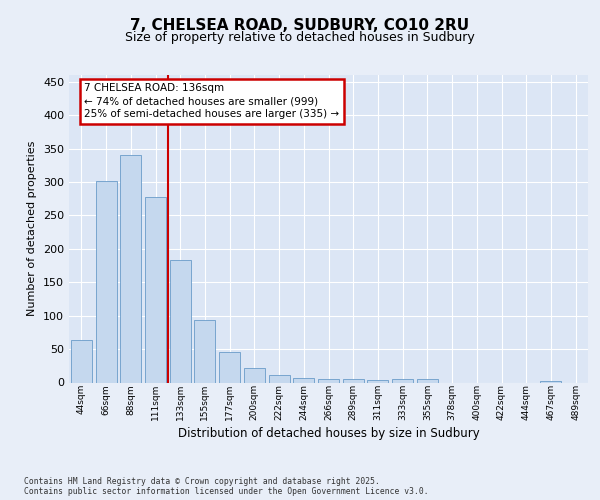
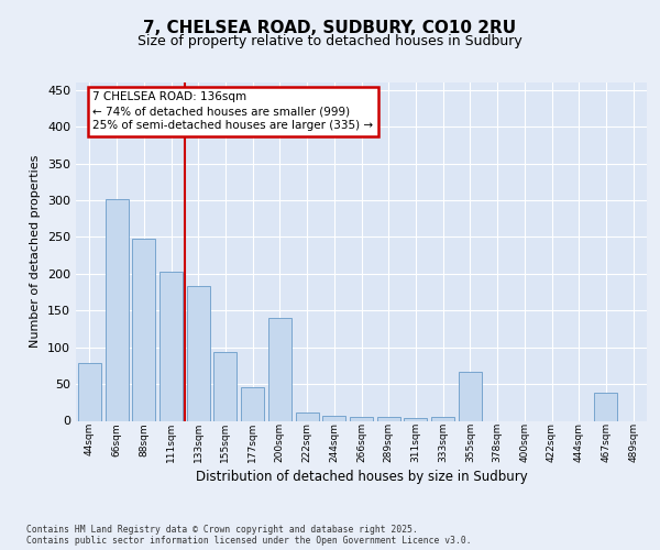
44sqm: 63 -> 78
88sqm: 340 -> 248
111sqm: 278 -> 202
200sqm: 22 -> 140
355sqm: 5 -> 66
467sqm: 2 -> 38
